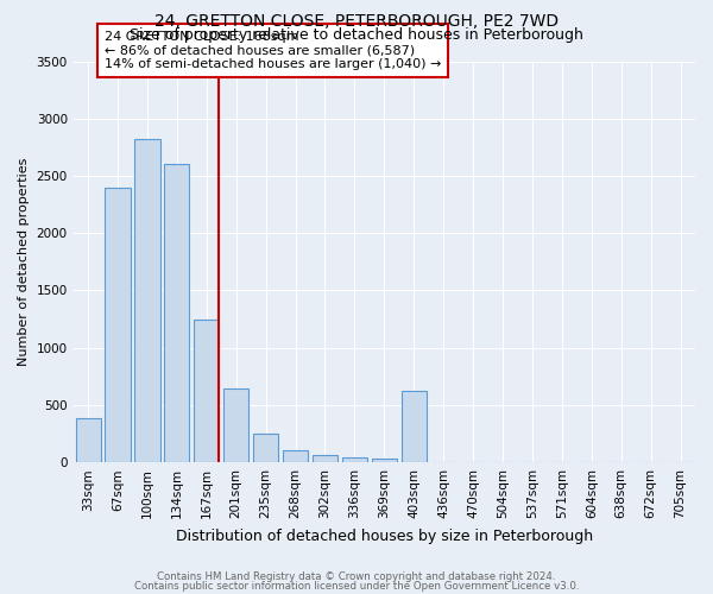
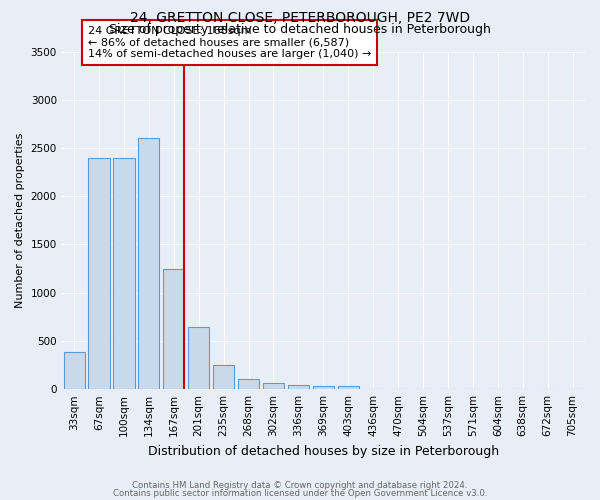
100sqm: 2820 -> 2400
403sqm: 620 -> 30
